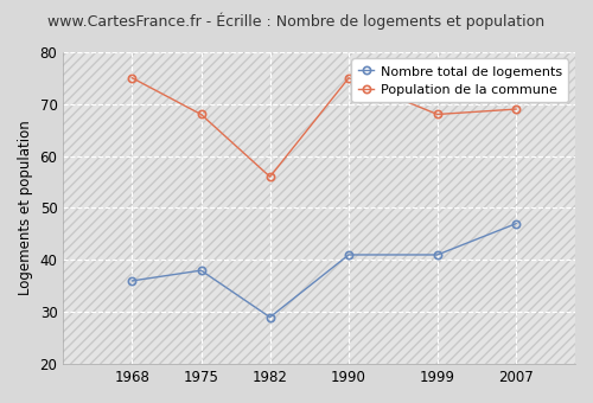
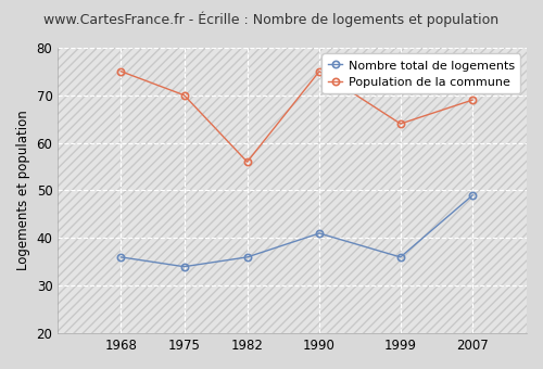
Nombre total de logements/1975: 38 -> 34
Population de la commune/1975: 68 -> 70
Nombre total de logements/1982: 29 -> 36
Nombre total de logements/1999: 41 -> 36
Population de la commune/1999: 68 -> 64
Nombre total de logements/2007: 47 -> 49
